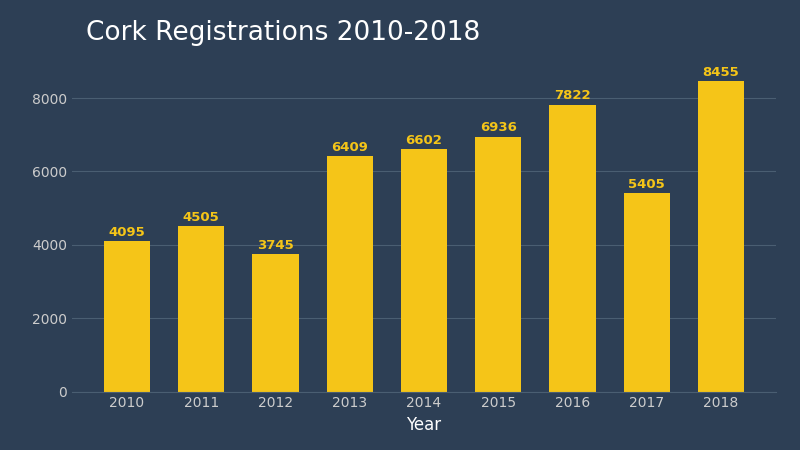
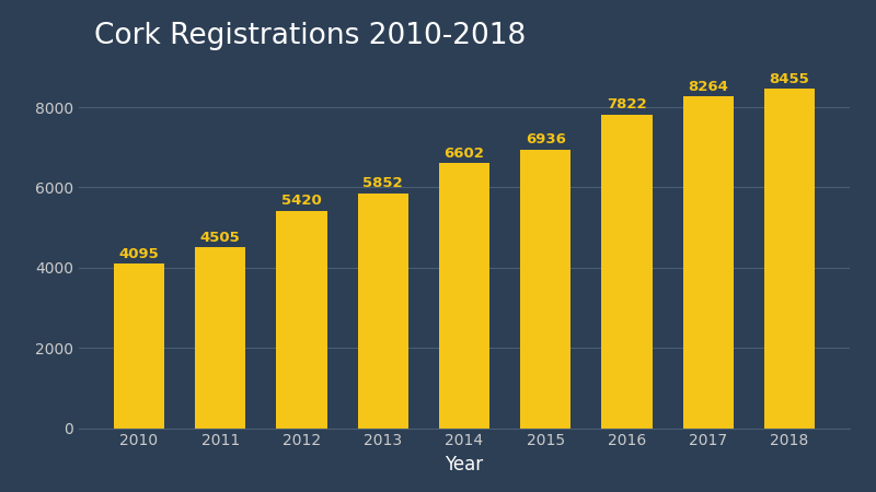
2012: 3745 -> 5420
2013: 6409 -> 5852
2017: 5405 -> 8264
